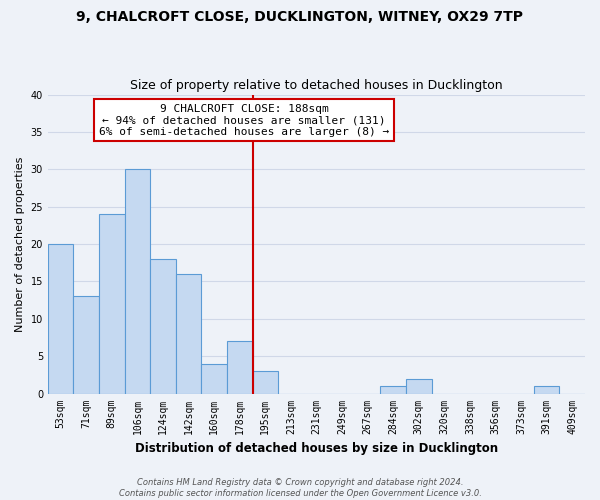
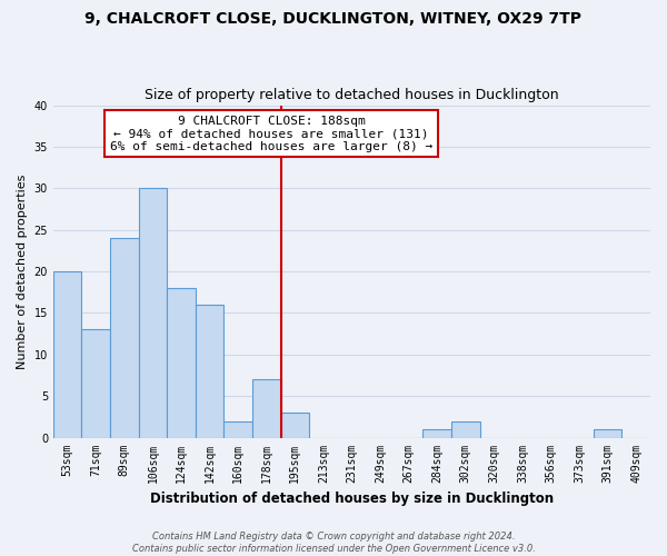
160sqm: 4 -> 2
